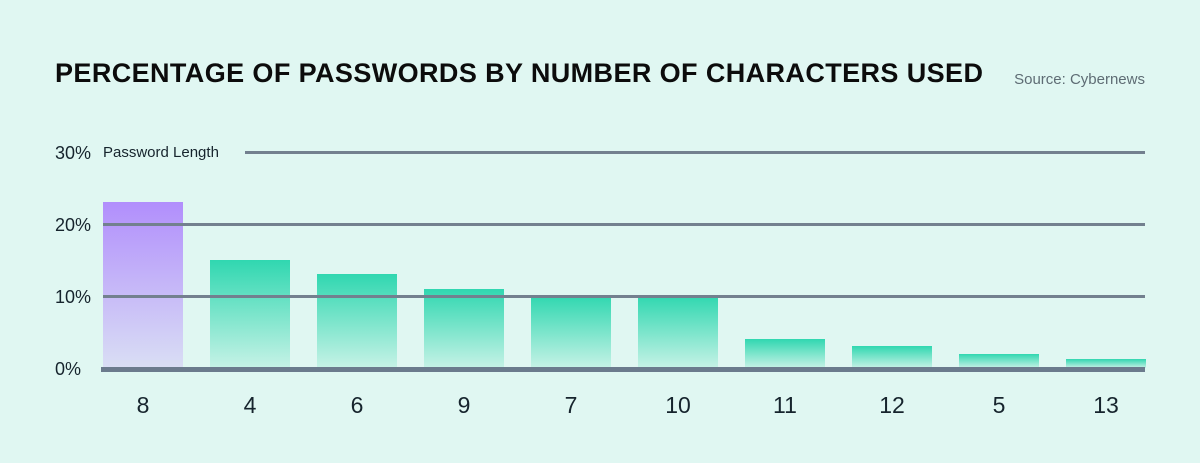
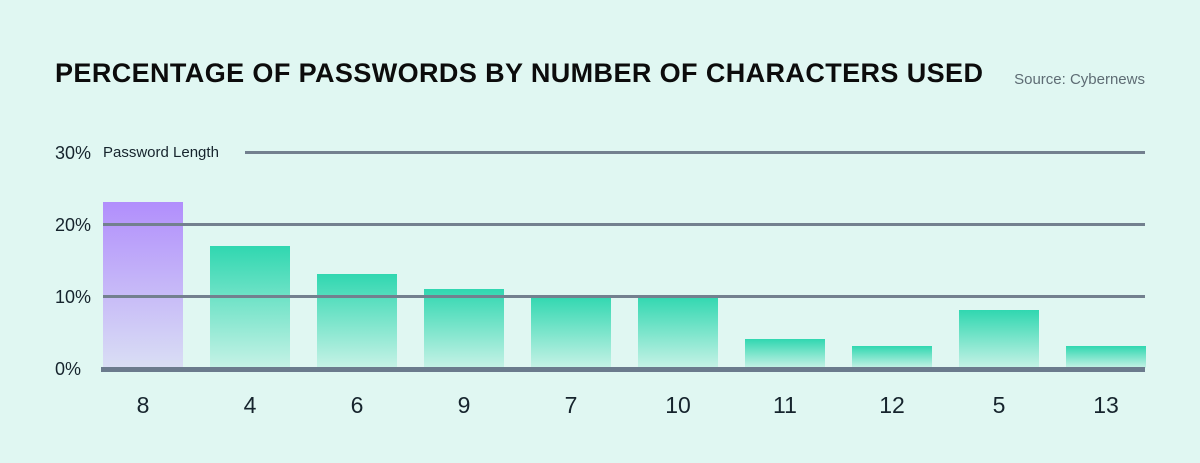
4: 15% -> 17%
5: 2% -> 8%
13: 1% -> 3%
